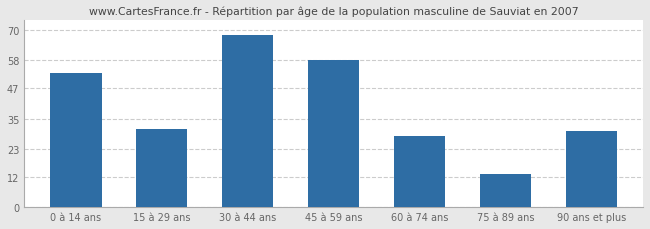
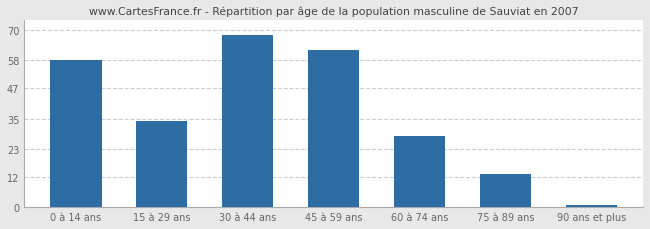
0 à 14 ans: 53 -> 58
15 à 29 ans: 31 -> 34
45 à 59 ans: 58 -> 62
90 ans et plus: 30 -> 1
